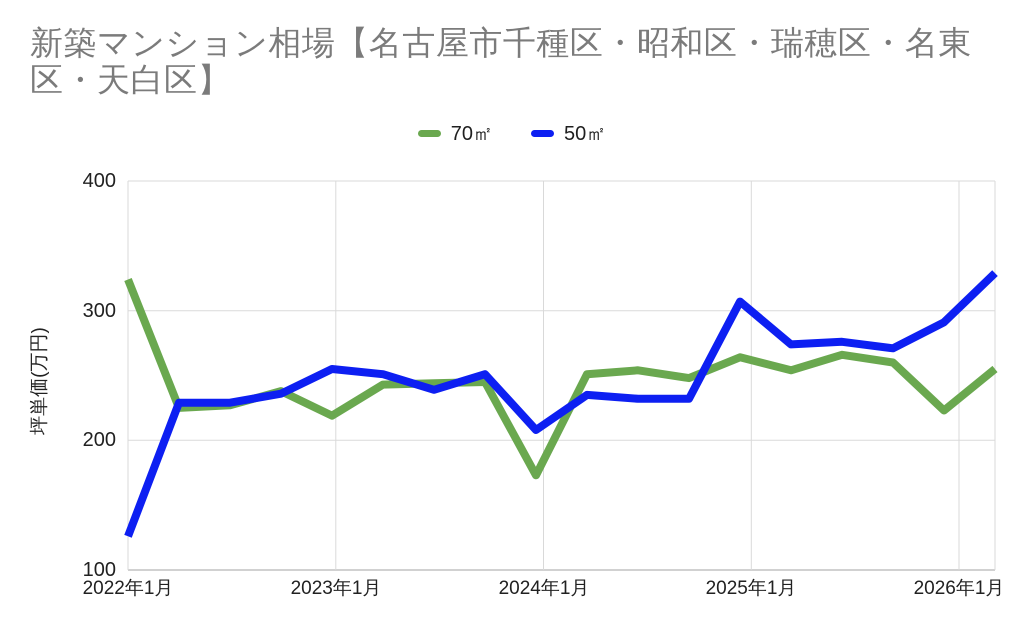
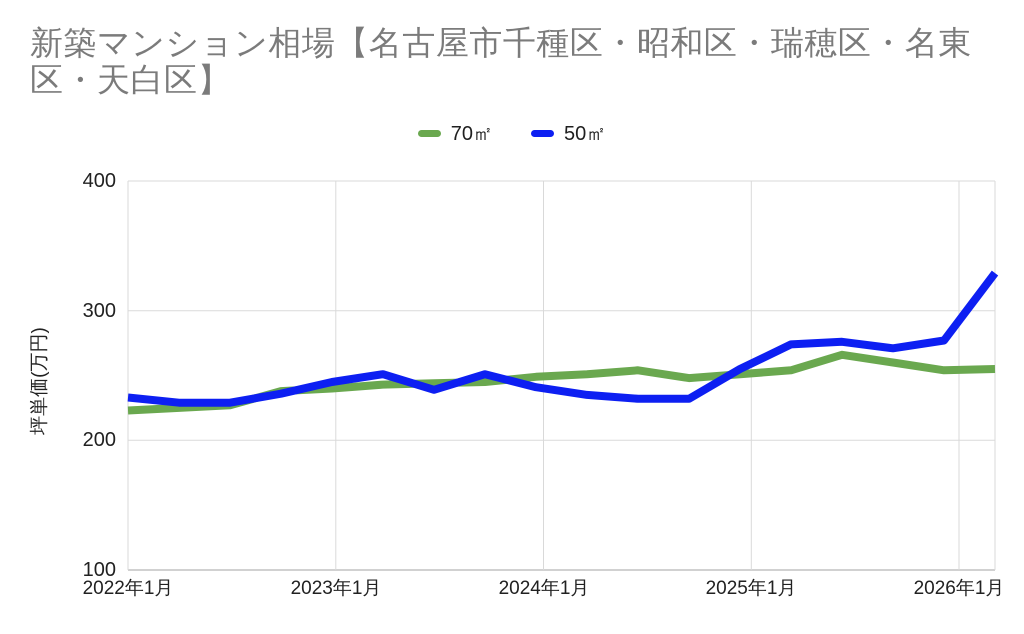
70㎡/2022年1月: 324 -> 223
50㎡/2022年1月: 126 -> 233
70㎡/2023年1月: 219 -> 240
50㎡/2023年1月: 255 -> 245
70㎡/2024年1月: 173 -> 249
50㎡/2024年1月: 208 -> 241
70㎡/2025年1月: 264 -> 251
50㎡/2025年1月: 307 -> 255
70㎡/2026年1月: 223 -> 254
50㎡/2026年1月: 291 -> 277
